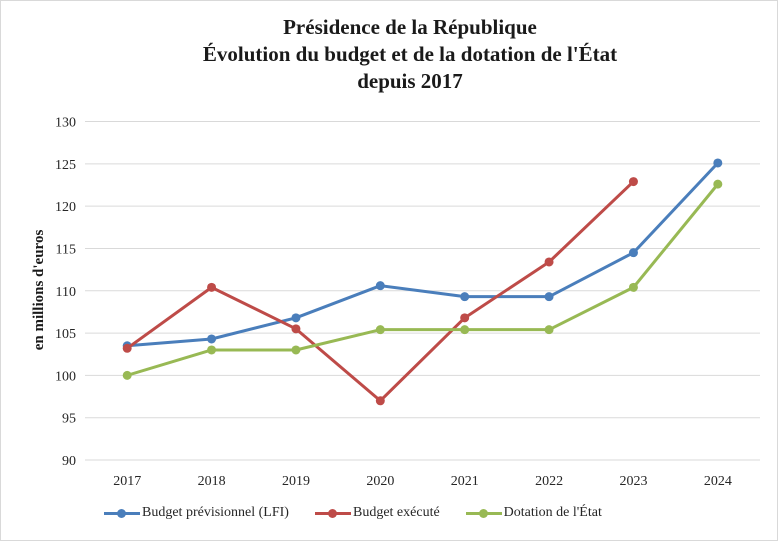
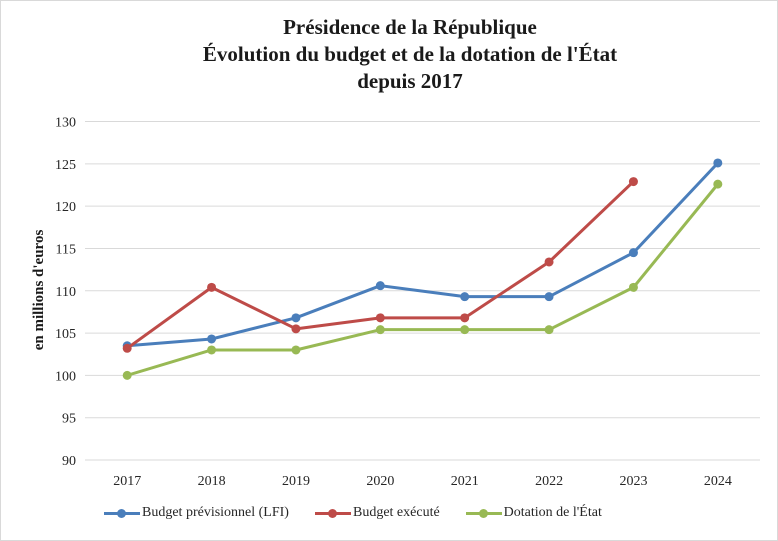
Budget exécuté/2020: 97 -> 107
